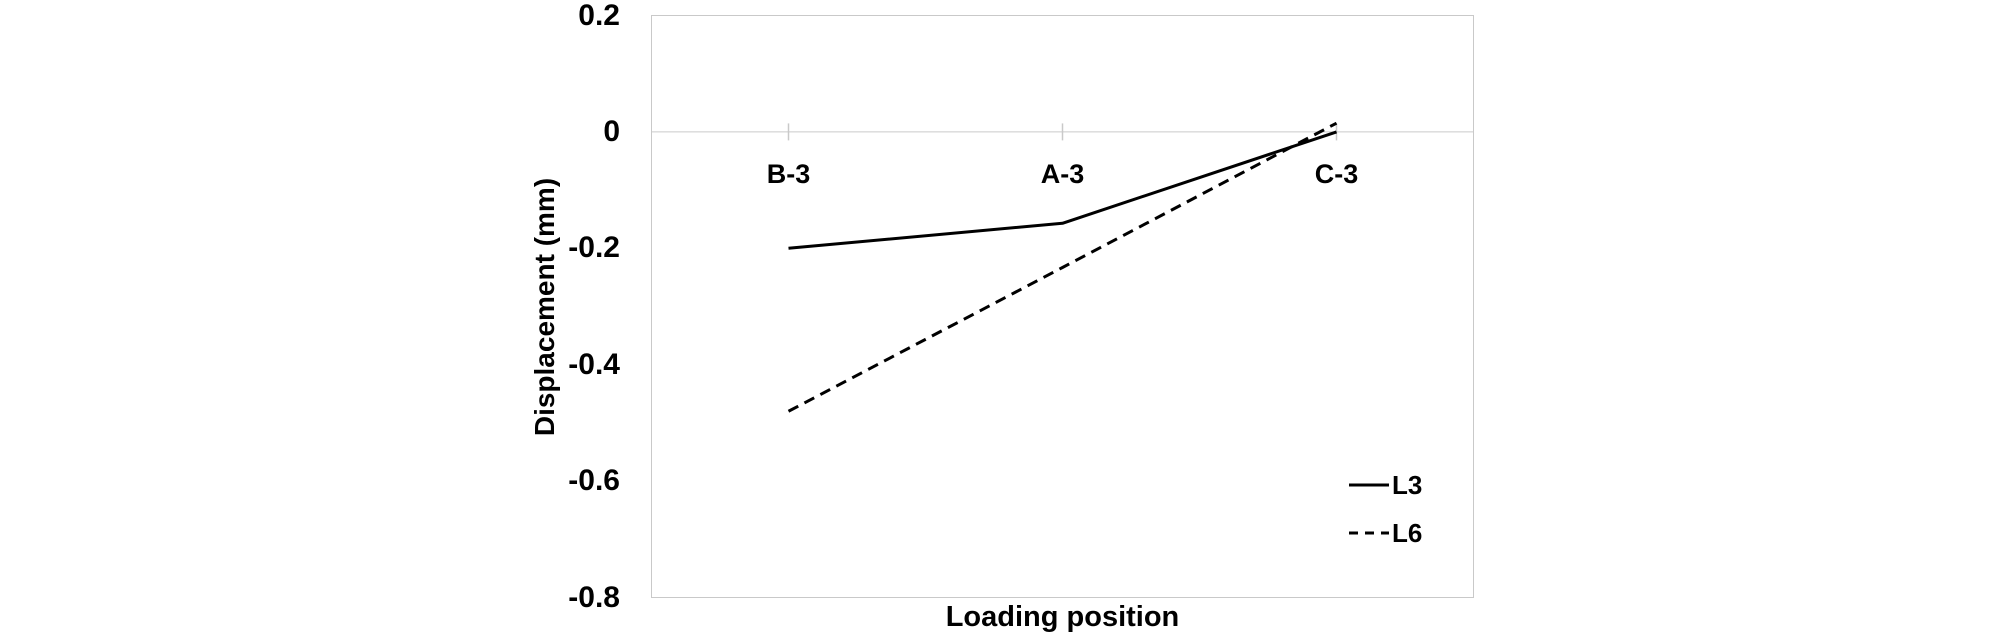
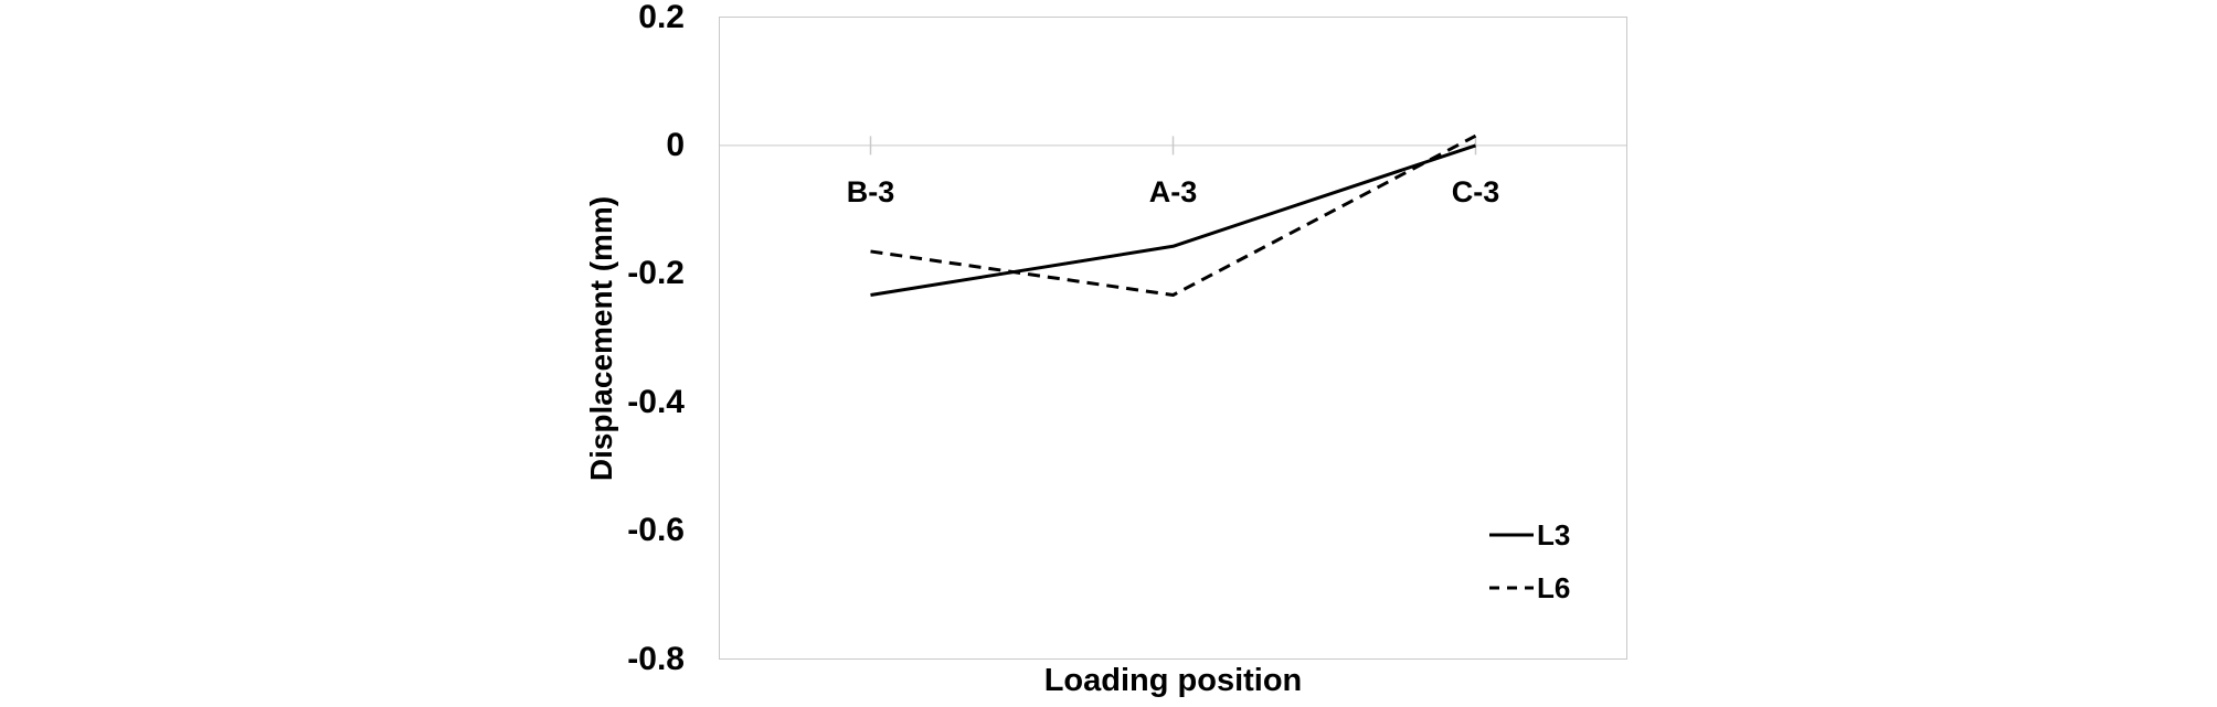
L3/B-3: -0.20 -> -0.23
L6/B-3: -0.48 -> -0.17
